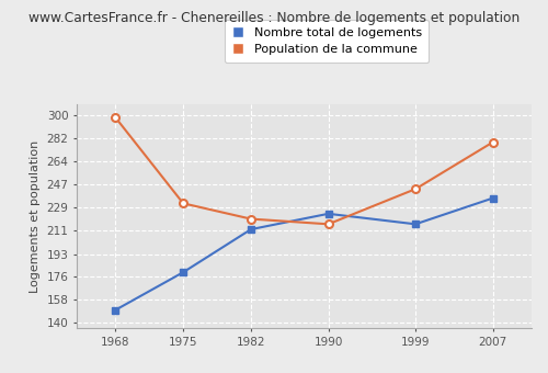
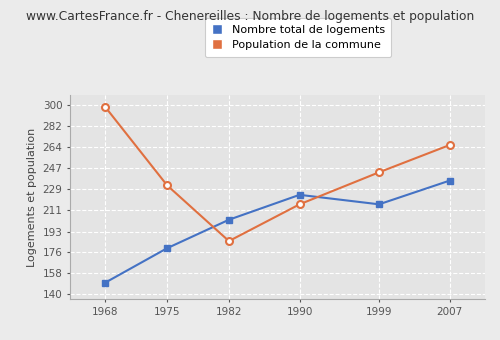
Nombre total de logements/1982: 212 -> 203
Population de la commune/1982: 220 -> 185
Population de la commune/2007: 279 -> 266
